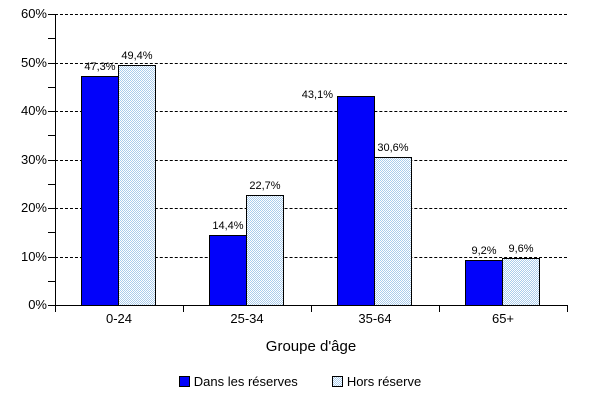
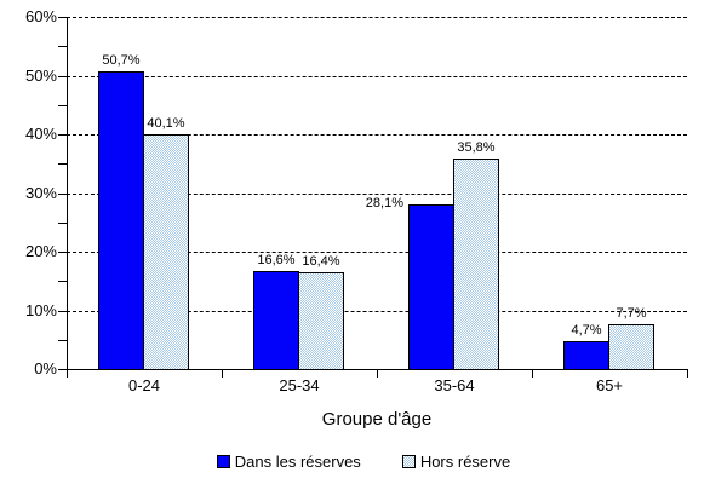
Dans les réserves/0-24: 47,3% -> 50,7%
Hors réserve/0-24: 49,4% -> 40,1%
Dans les réserves/25-34: 14,4% -> 16,6%
Hors réserve/25-34: 22,7% -> 16,4%
Dans les réserves/35-64: 43,1% -> 28,1%
Hors réserve/35-64: 30,6% -> 35,8%
Dans les réserves/65+: 9,2% -> 4,7%
Hors réserve/65+: 9,6% -> 7,7%
